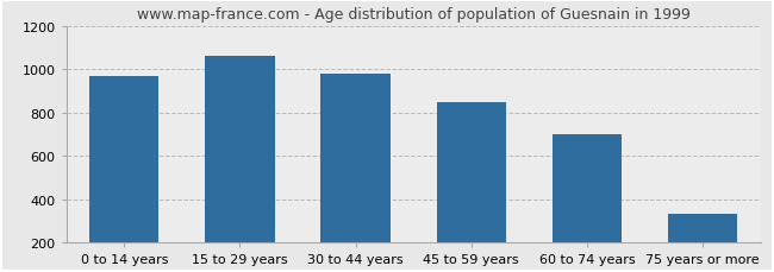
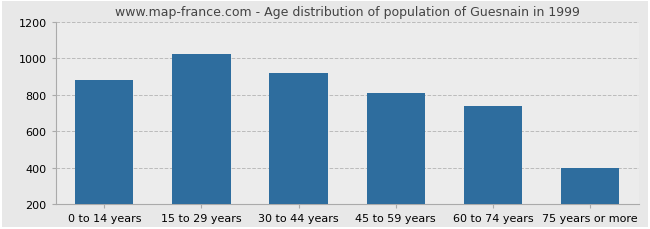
0 to 14 years: 970 -> 880
15 to 29 years: 1060 -> 1020
30 to 44 years: 980 -> 920
45 to 59 years: 850 -> 810
60 to 74 years: 700 -> 740
75 years or more: 340 -> 400
